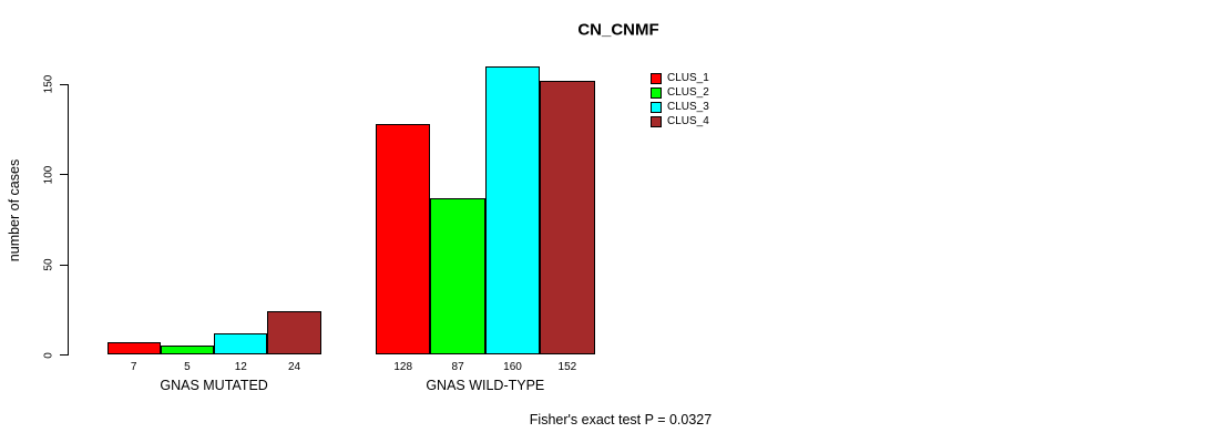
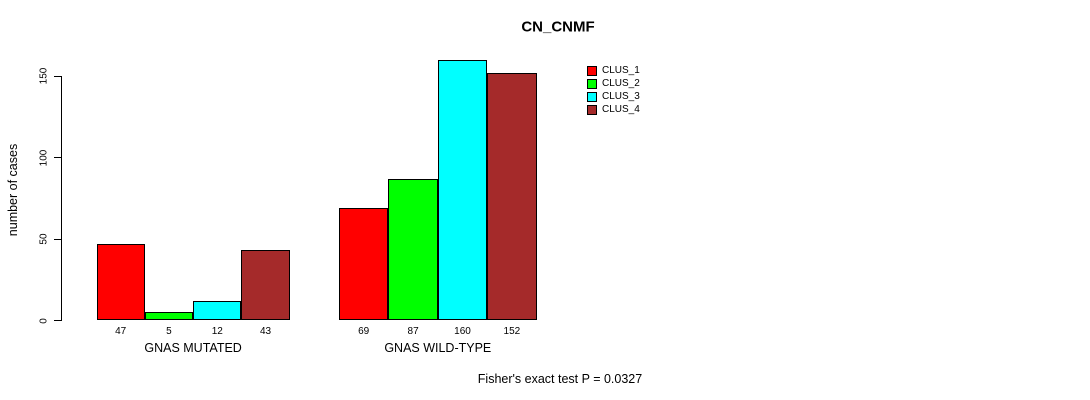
CLUS_1/GNAS MUTATED: 7 -> 47
CLUS_4/GNAS MUTATED: 24 -> 43
CLUS_1/GNAS WILD-TYPE: 128 -> 69
